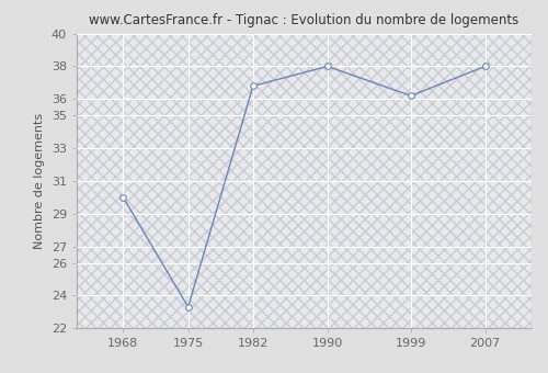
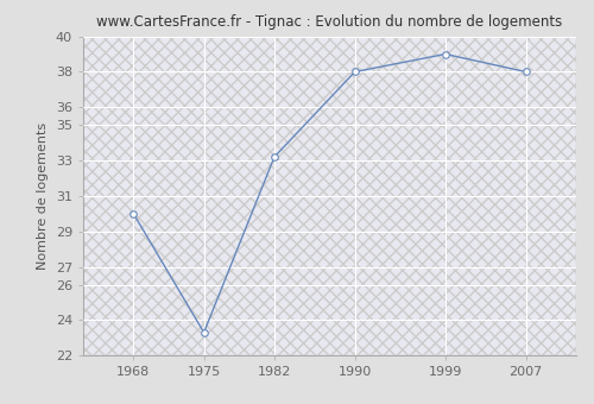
1982: 36.8 -> 33.2
1999: 36.2 -> 39.0
